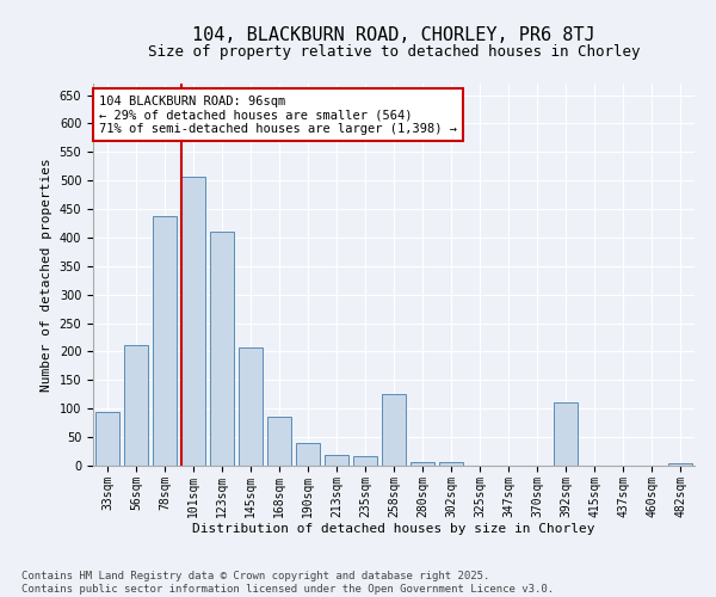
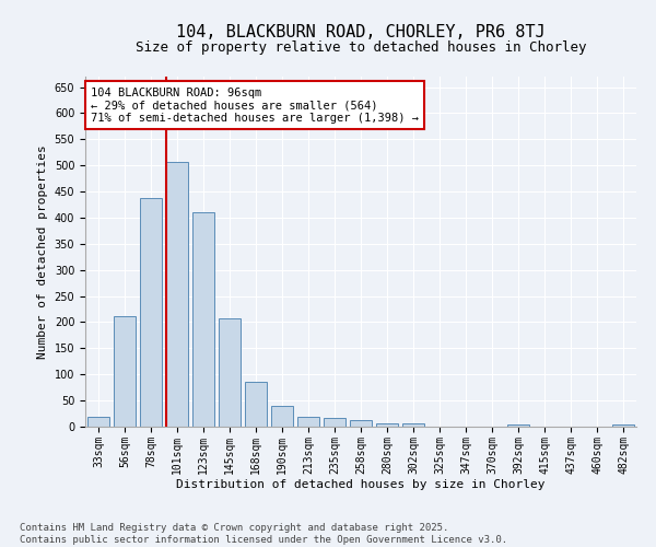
33sqm: 95 -> 18
258sqm: 125 -> 13
392sqm: 110 -> 5
